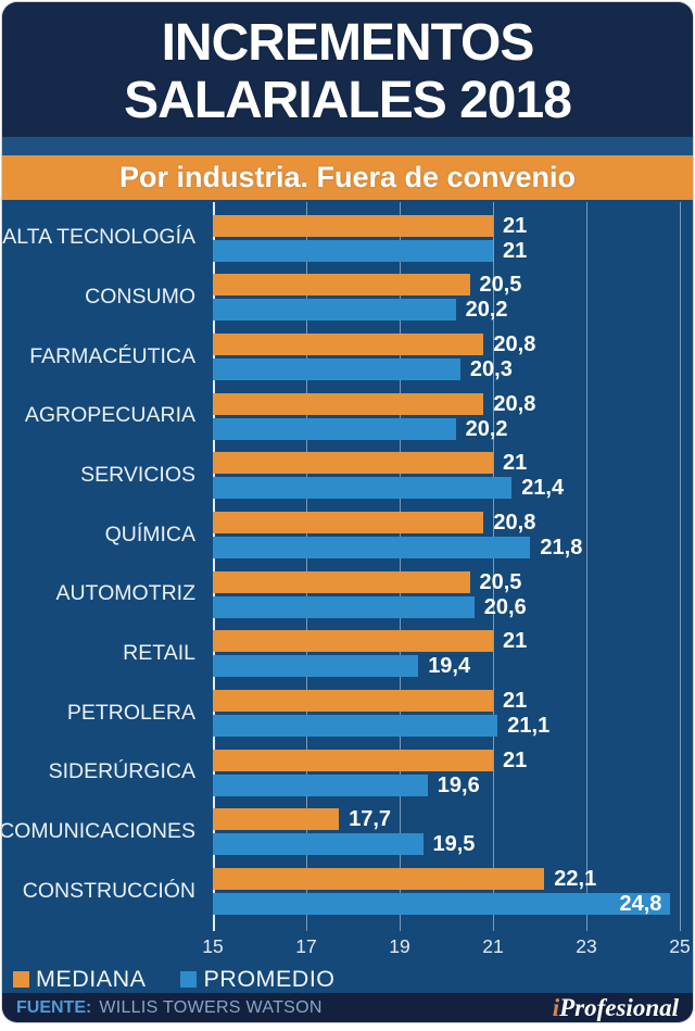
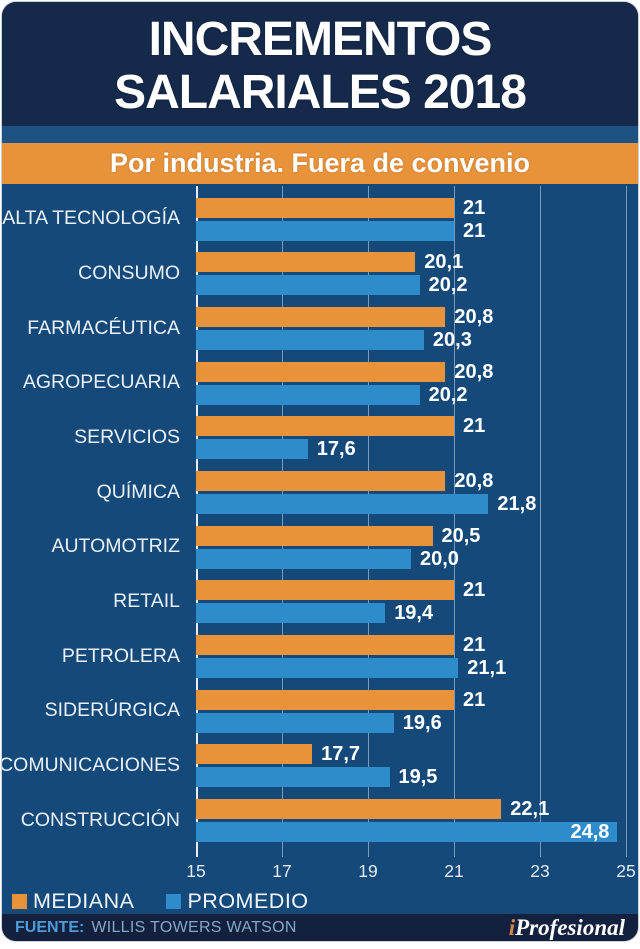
MEDIANA/CONSUMO: 20,5 -> 20,1
PROMEDIO/SERVICIOS: 21,4 -> 17,6
PROMEDIO/AUTOMOTRIZ: 20,6 -> 20,0
